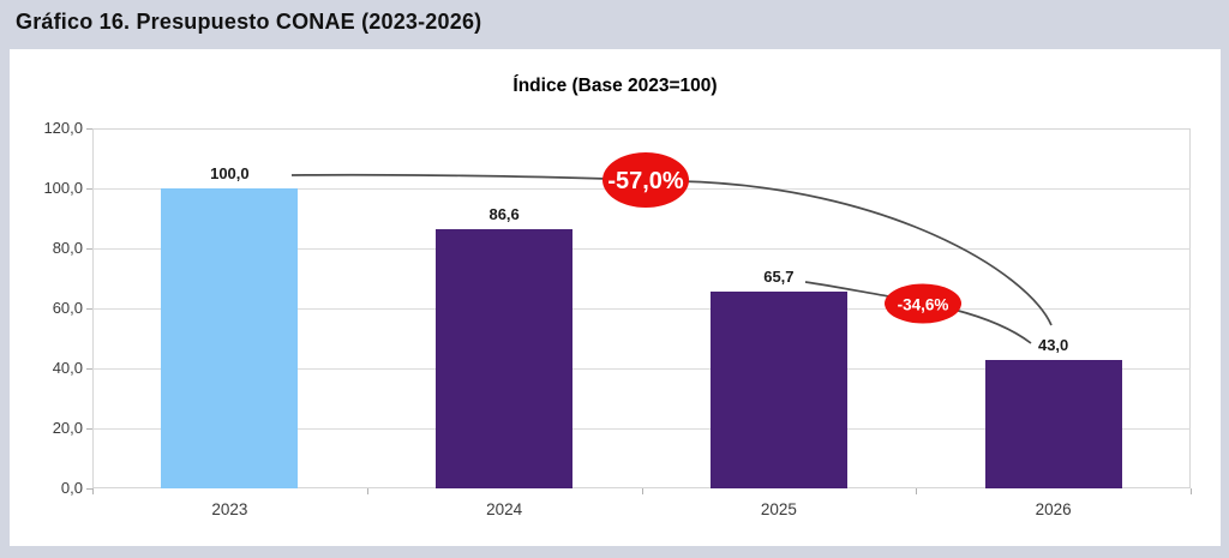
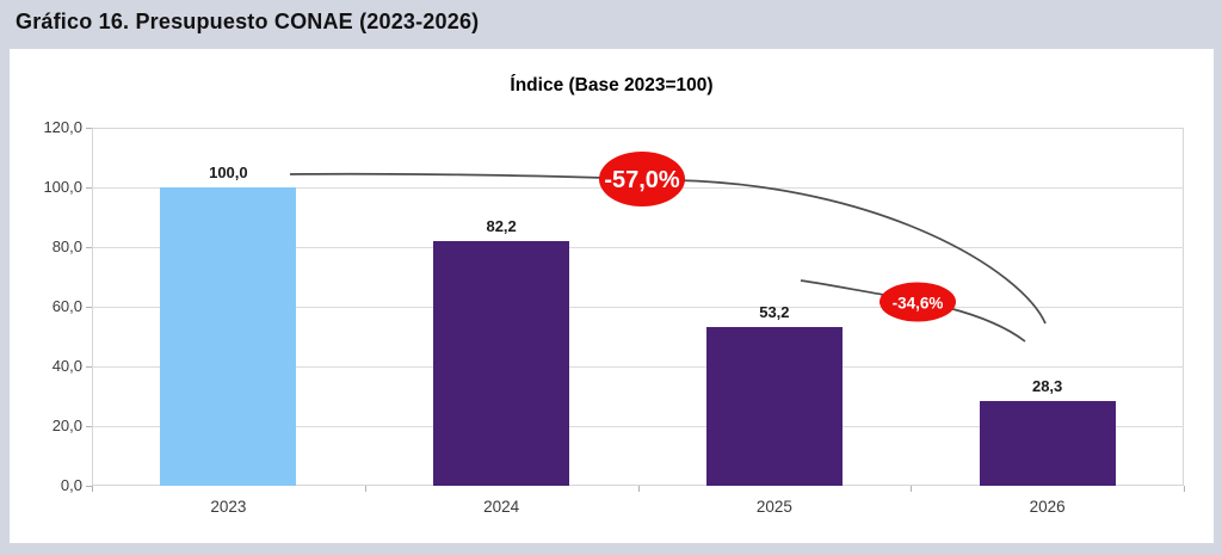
2024: 86,6 -> 82,2
2025: 65,7 -> 53,2
2026: 43,0 -> 28,3
